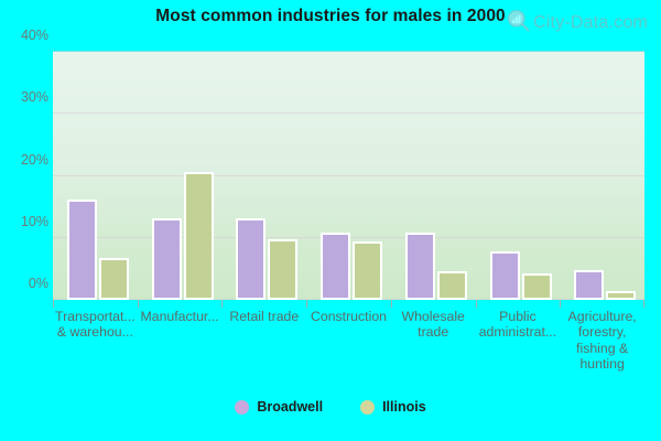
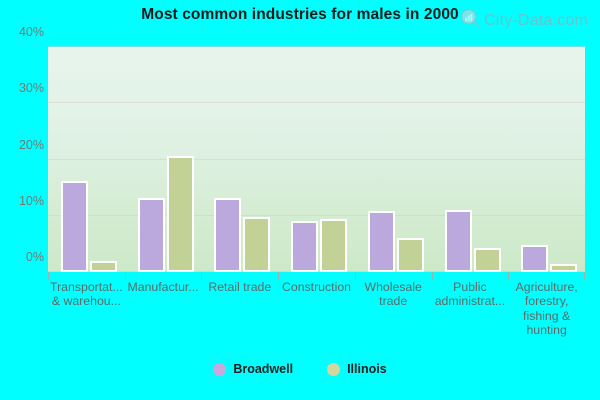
Illinois/Transportat... & warehou...: 7% -> 2%
Broadwell/Construction: 11% -> 9%
Illinois/Wholesale trade: 5% -> 6%
Broadwell/Public administrat...: 8% -> 11%
